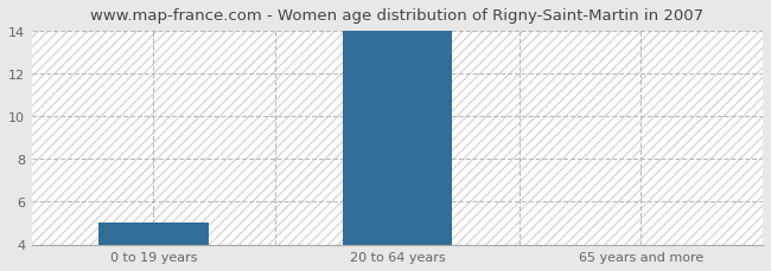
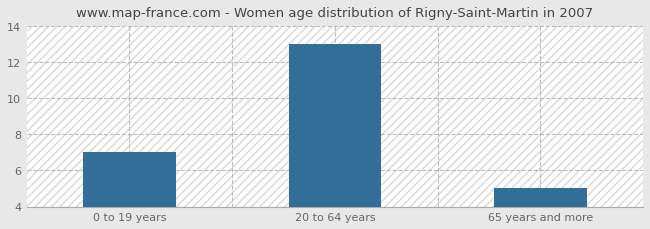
0 to 19 years: 5 -> 7
20 to 64 years: 14 -> 13
65 years and more: 4 -> 5
